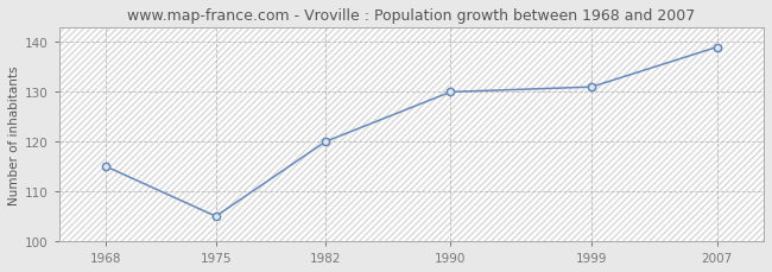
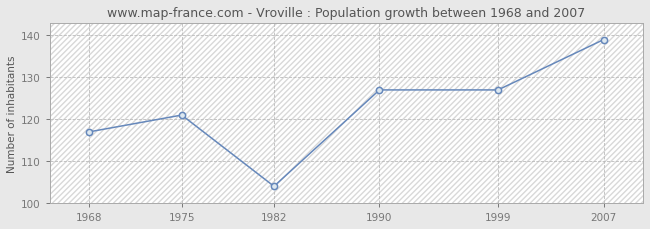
1968: 115 -> 117
1975: 105 -> 121
1982: 120 -> 104
1990: 130 -> 127
1999: 131 -> 127
